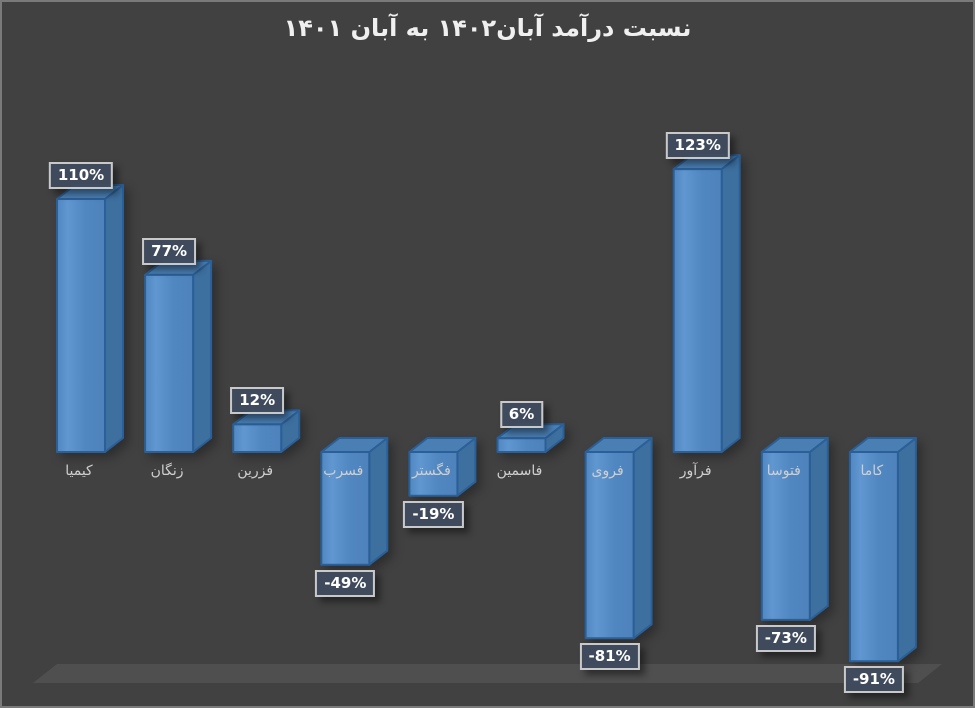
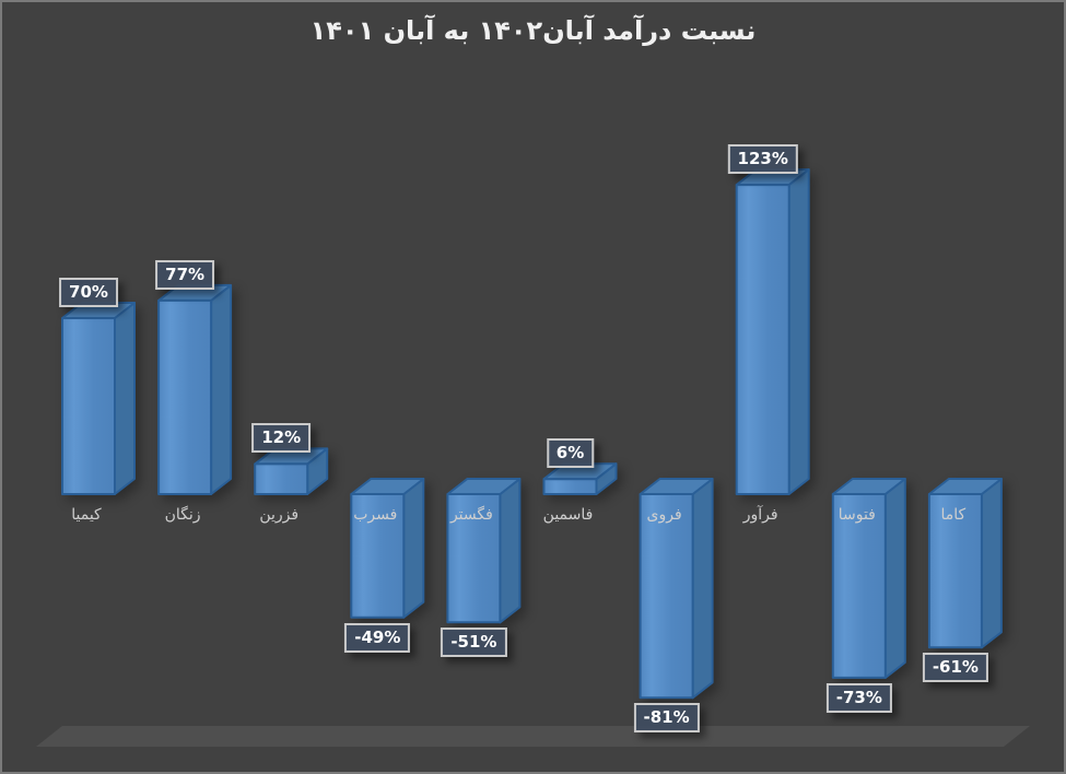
کیمیا: 110% -> 70%
فگستر: -19% -> -51%
کاما: -91% -> -61%
